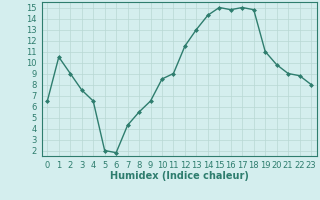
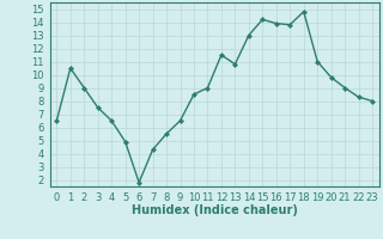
5: 2.0 -> 4.9
13: 13.0 -> 10.8
14: 14.3 -> 13.0
15: 15.0 -> 14.2
16: 14.8 -> 13.9
17: 15.0 -> 13.8
22: 8.8 -> 8.3
